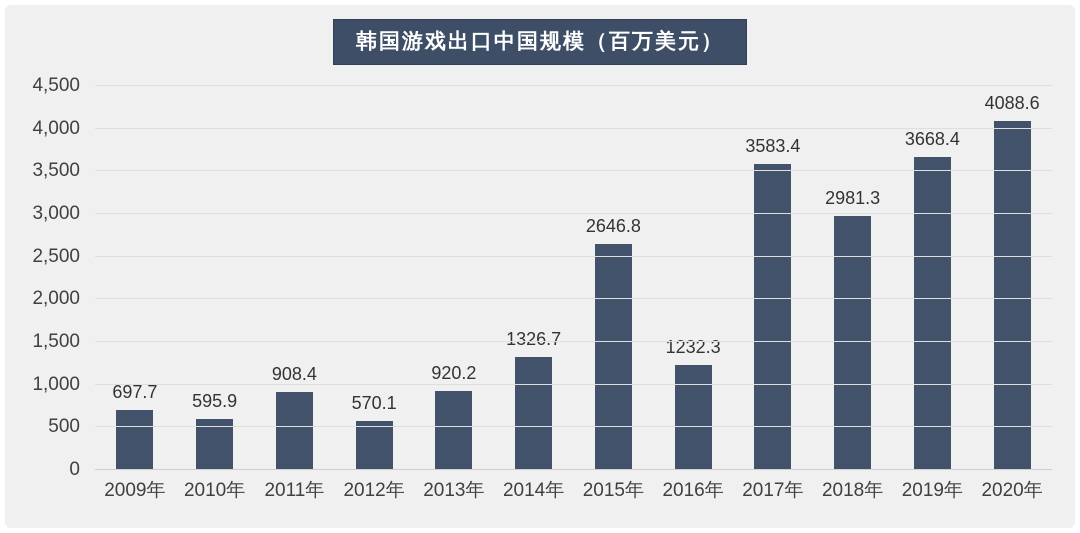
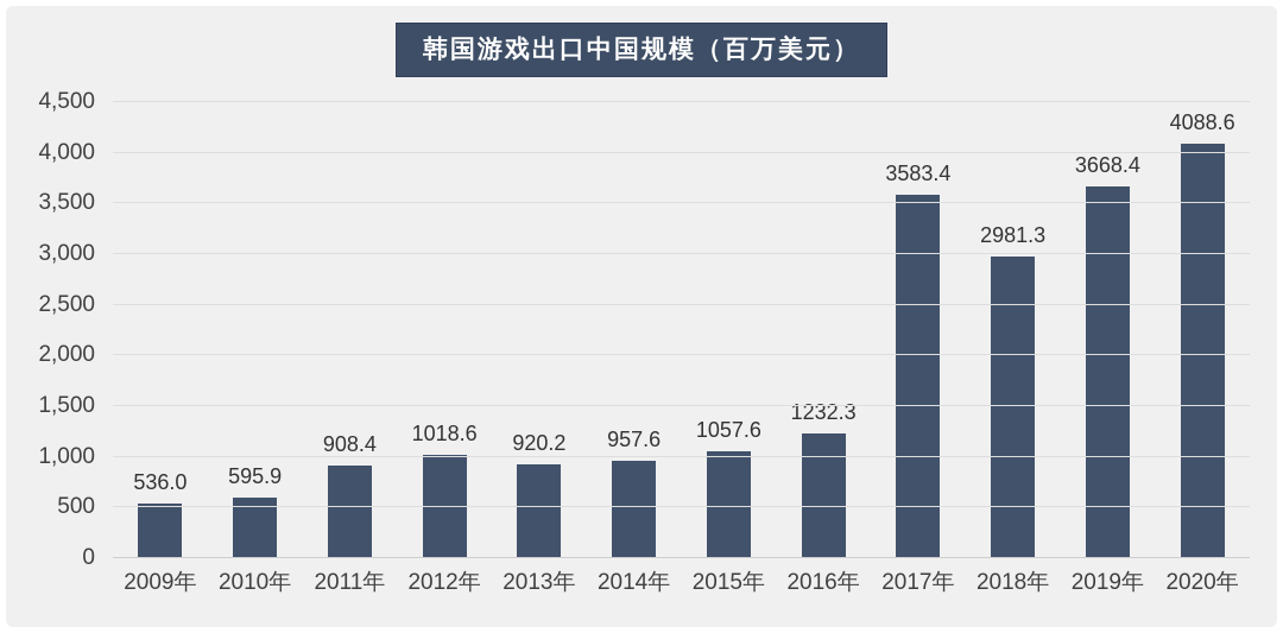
2009年: 697.7 -> 536.0
2012年: 570.1 -> 1018.6
2014年: 1326.7 -> 957.6
2015年: 2646.8 -> 1057.6
